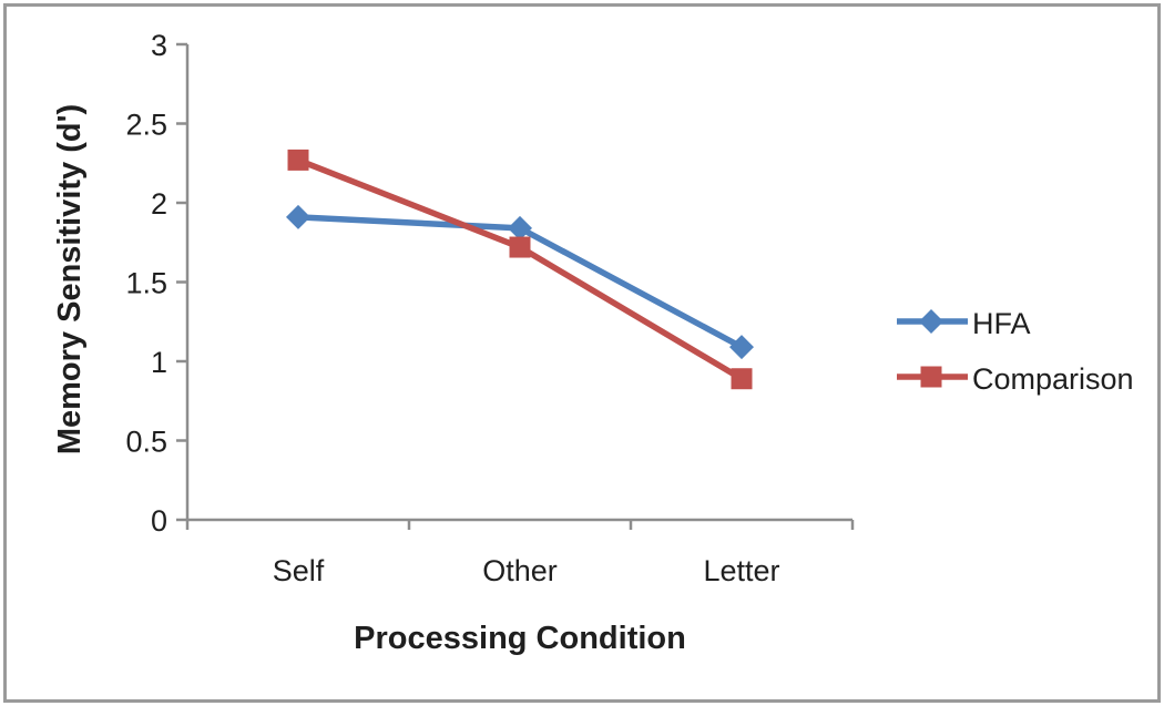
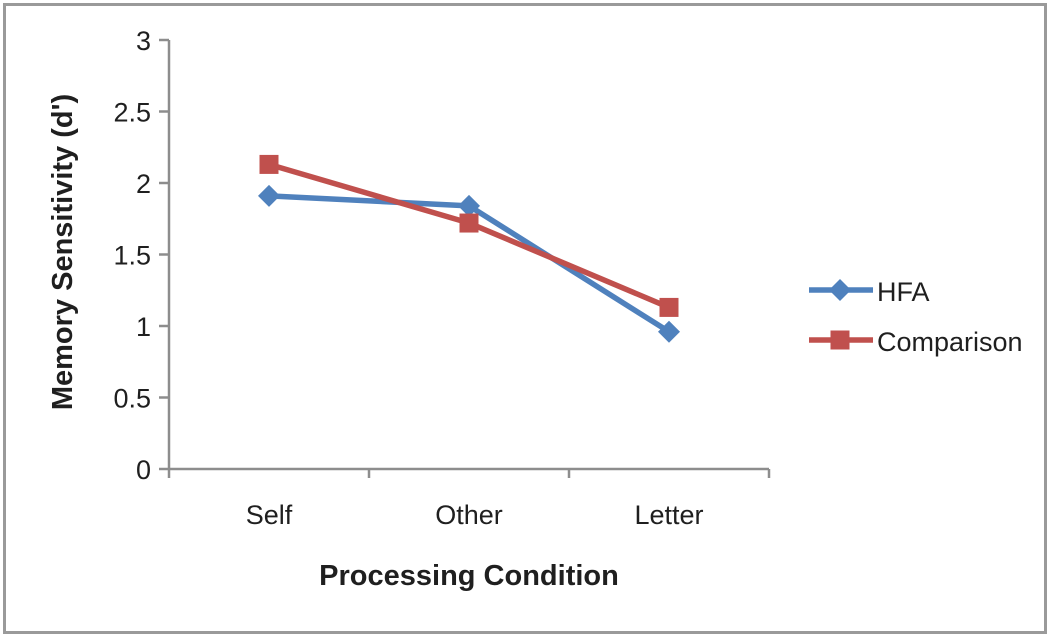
Comparison/Self: 2.27 -> 2.13
HFA/Letter: 1.09 -> 0.96
Comparison/Letter: 0.89 -> 1.13
